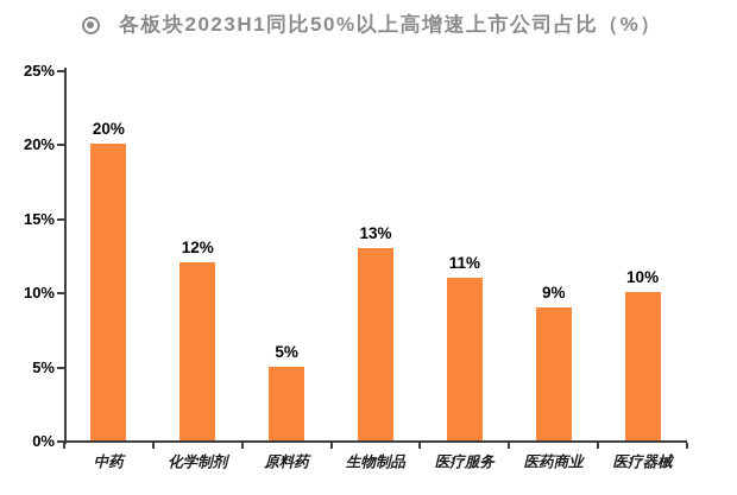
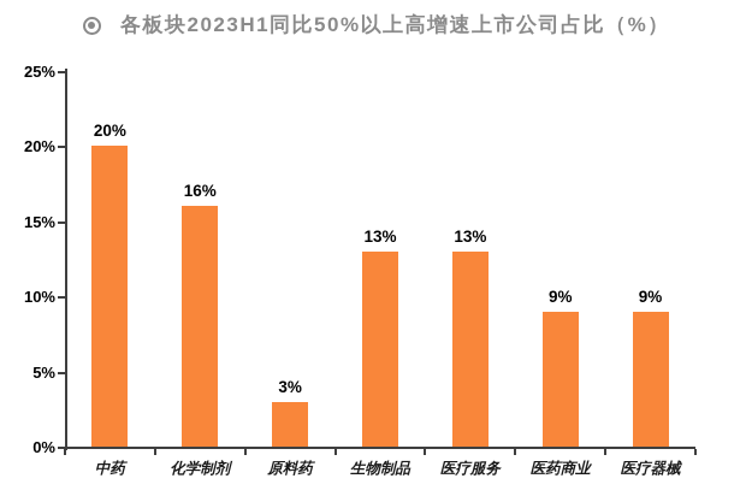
化学制剂: 12% -> 16%
原料药: 5% -> 3%
医疗服务: 11% -> 13%
医疗器械: 10% -> 9%
